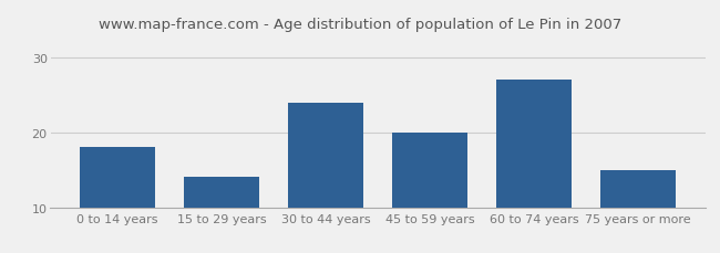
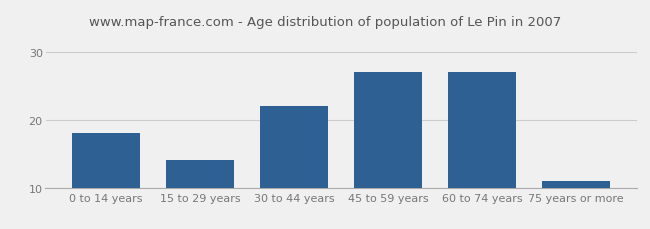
30 to 44 years: 24 -> 22
45 to 59 years: 20 -> 27
75 years or more: 15 -> 11
